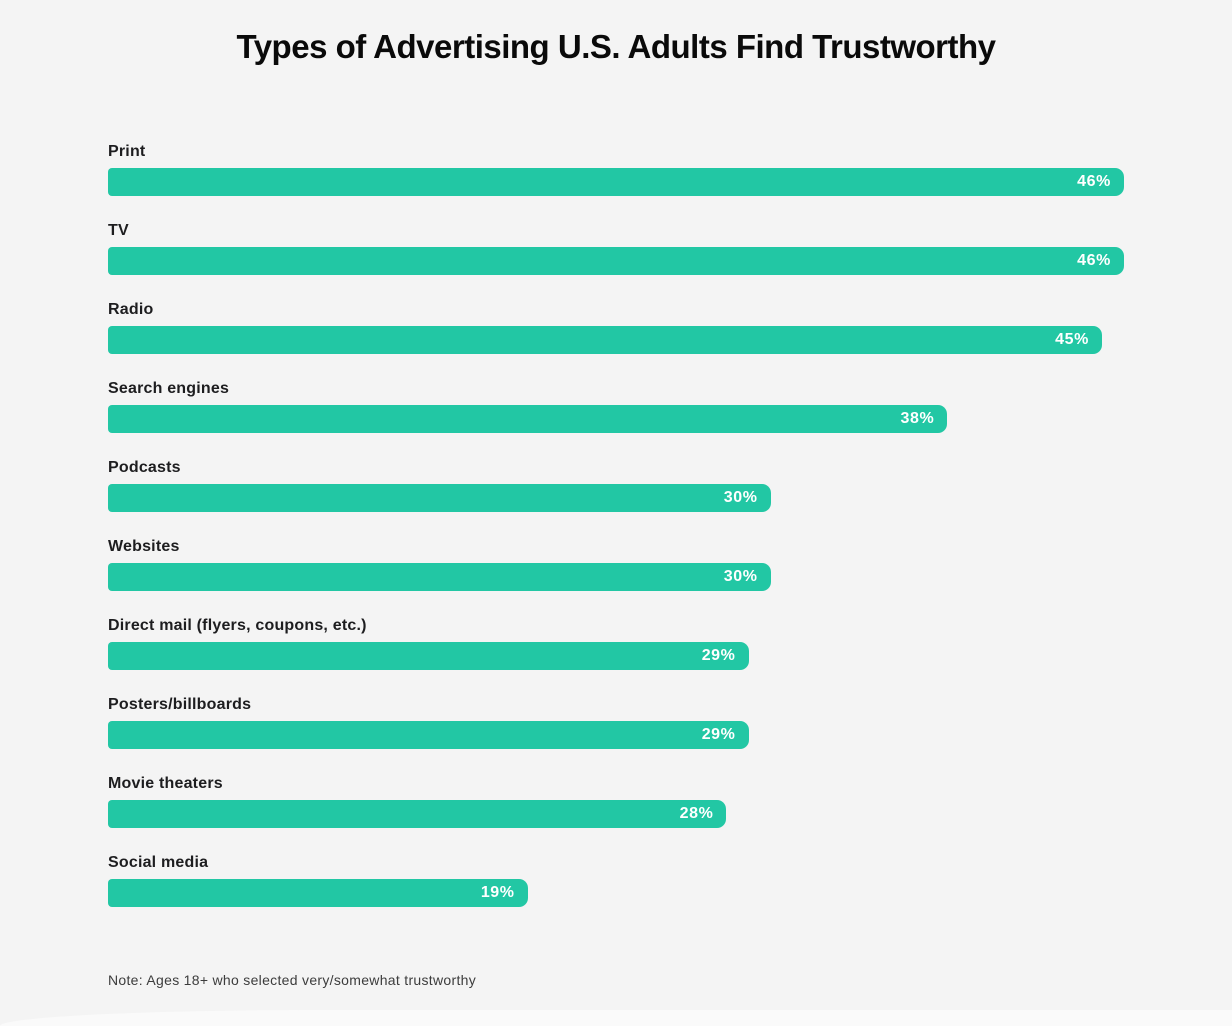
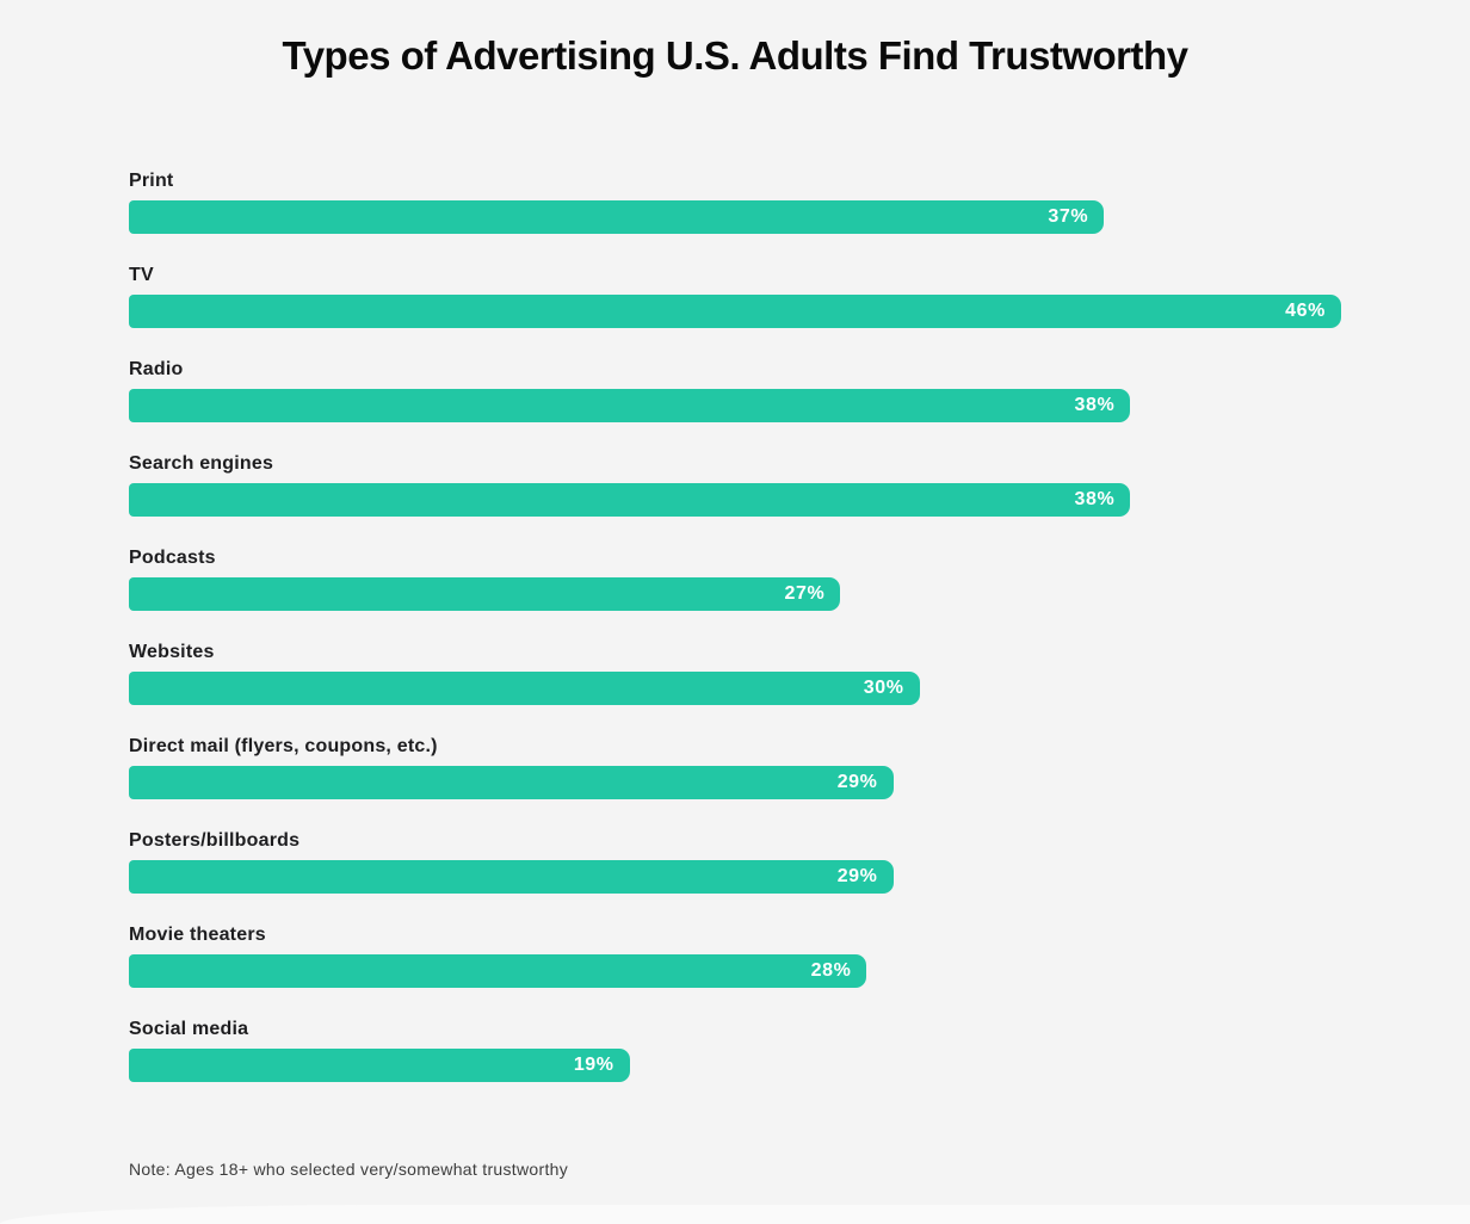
Print: 46% -> 37%
Radio: 45% -> 38%
Podcasts: 30% -> 27%
